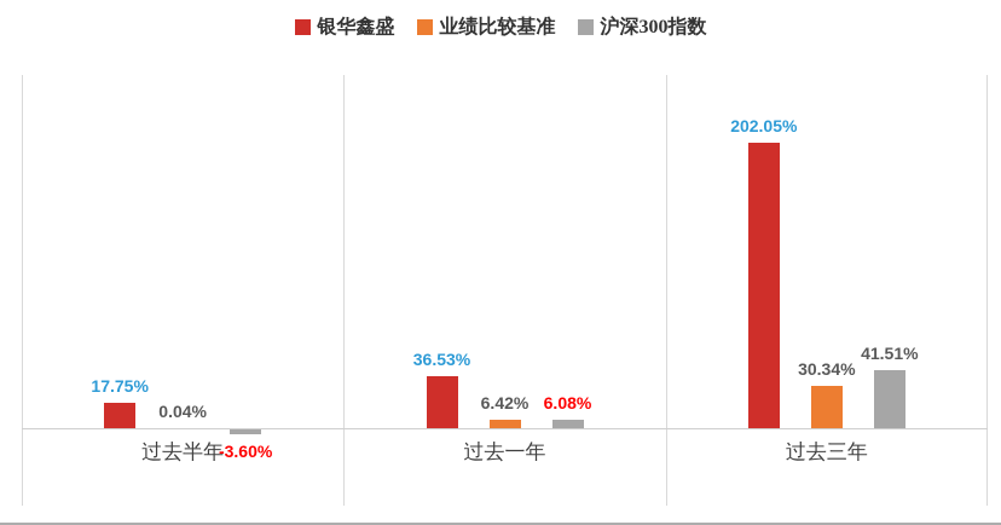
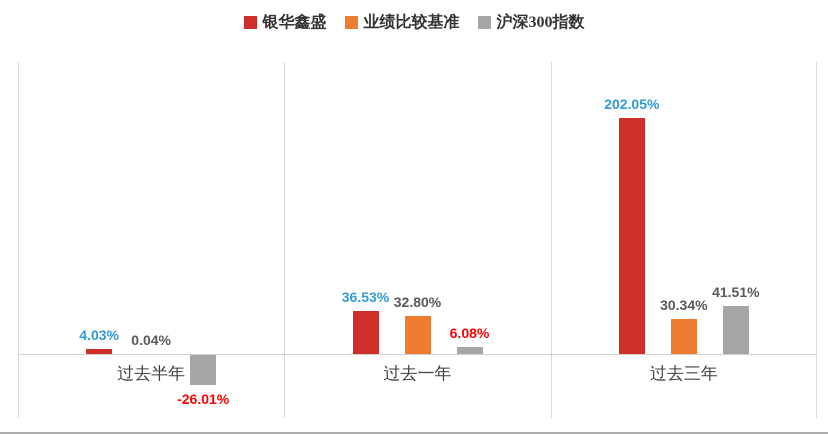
银华鑫盛/过去半年: 17.75% -> 4.03%
沪深300指数/过去半年: -3.60% -> -26.01%
业绩比较基准/过去一年: 6.42% -> 32.80%
